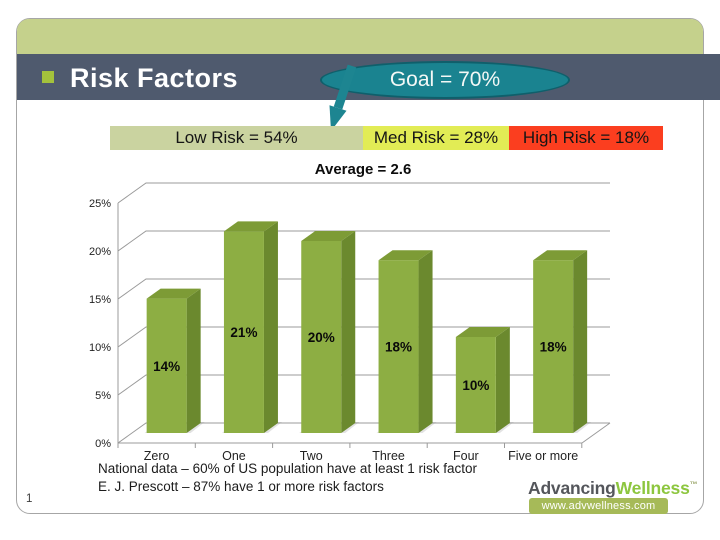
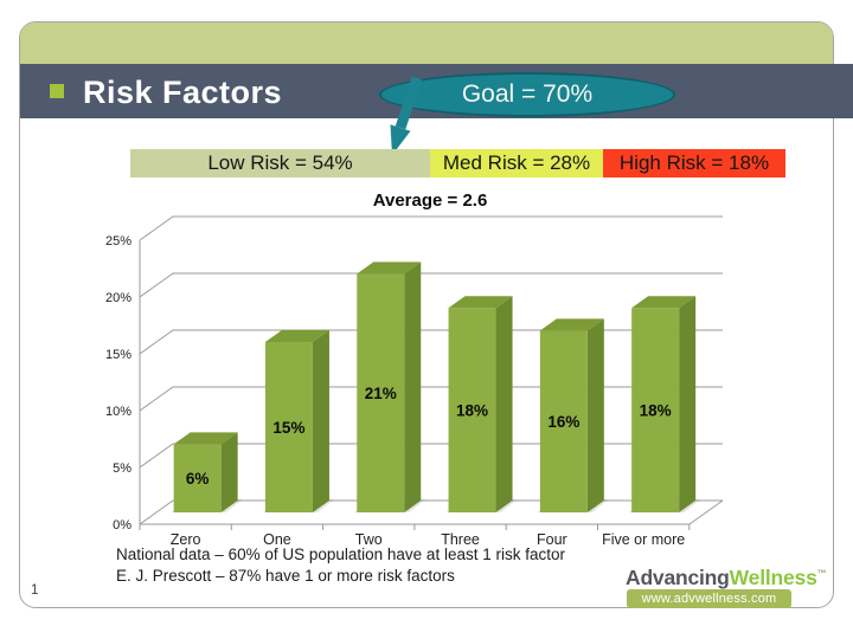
Zero: 14% -> 6%
One: 21% -> 15%
Two: 20% -> 21%
Four: 10% -> 16%
